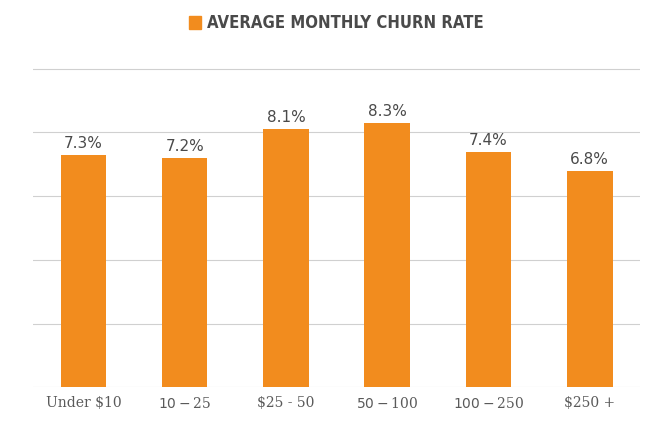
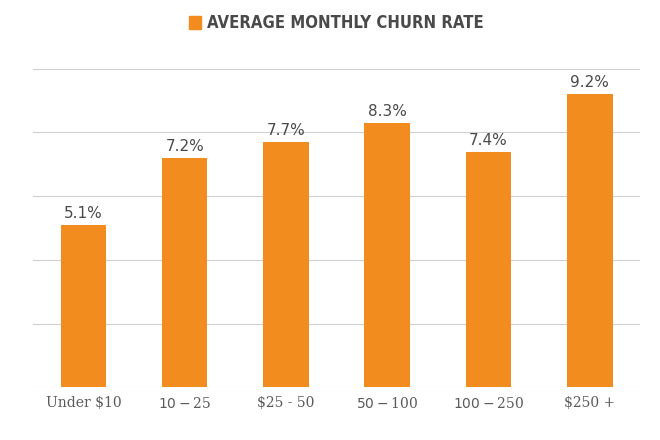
Under $10: 7.3% -> 5.1%
$25 - 50: 8.1% -> 7.7%
$250 +: 6.8% -> 9.2%
